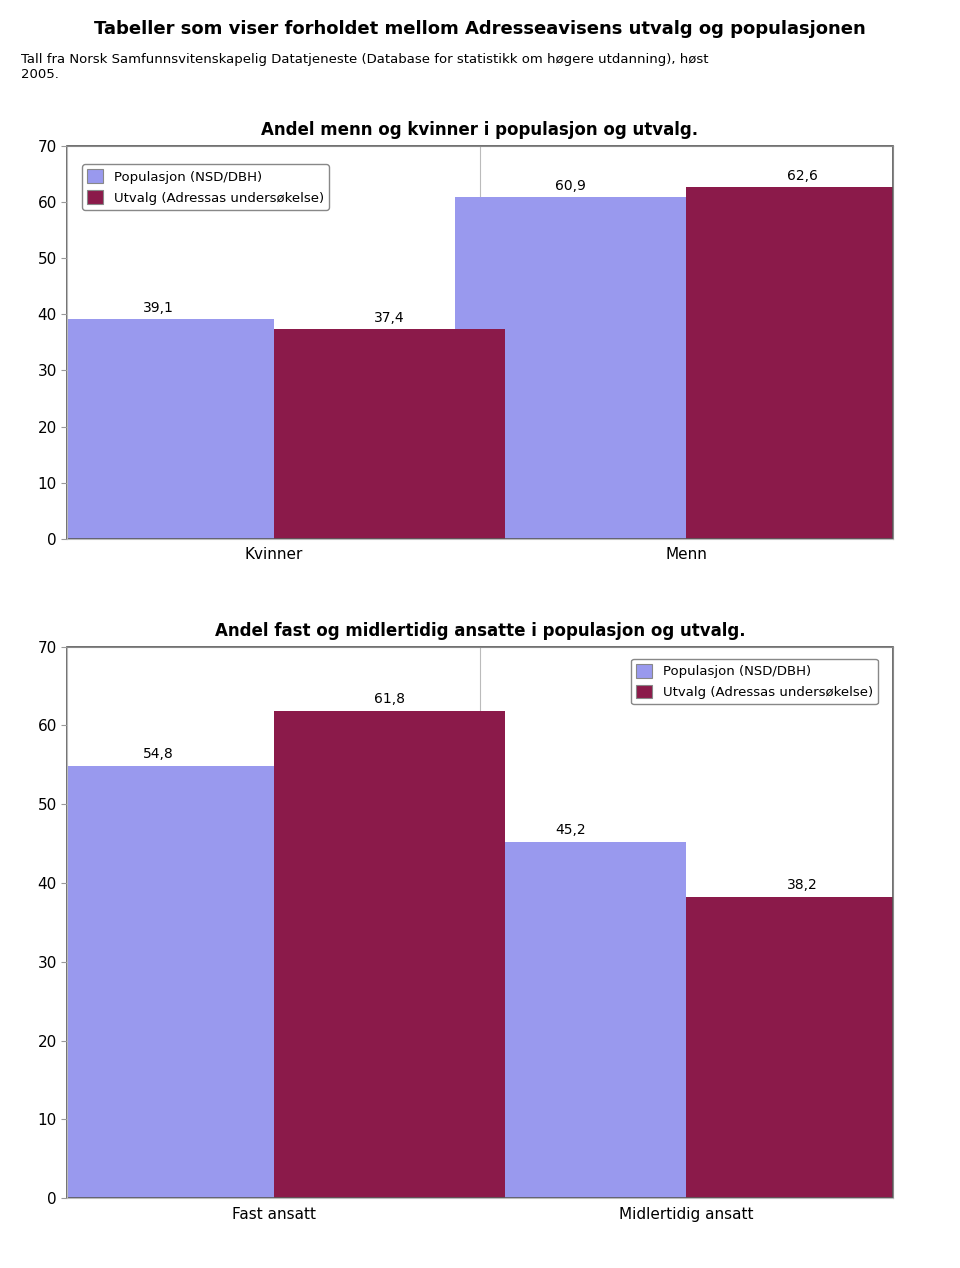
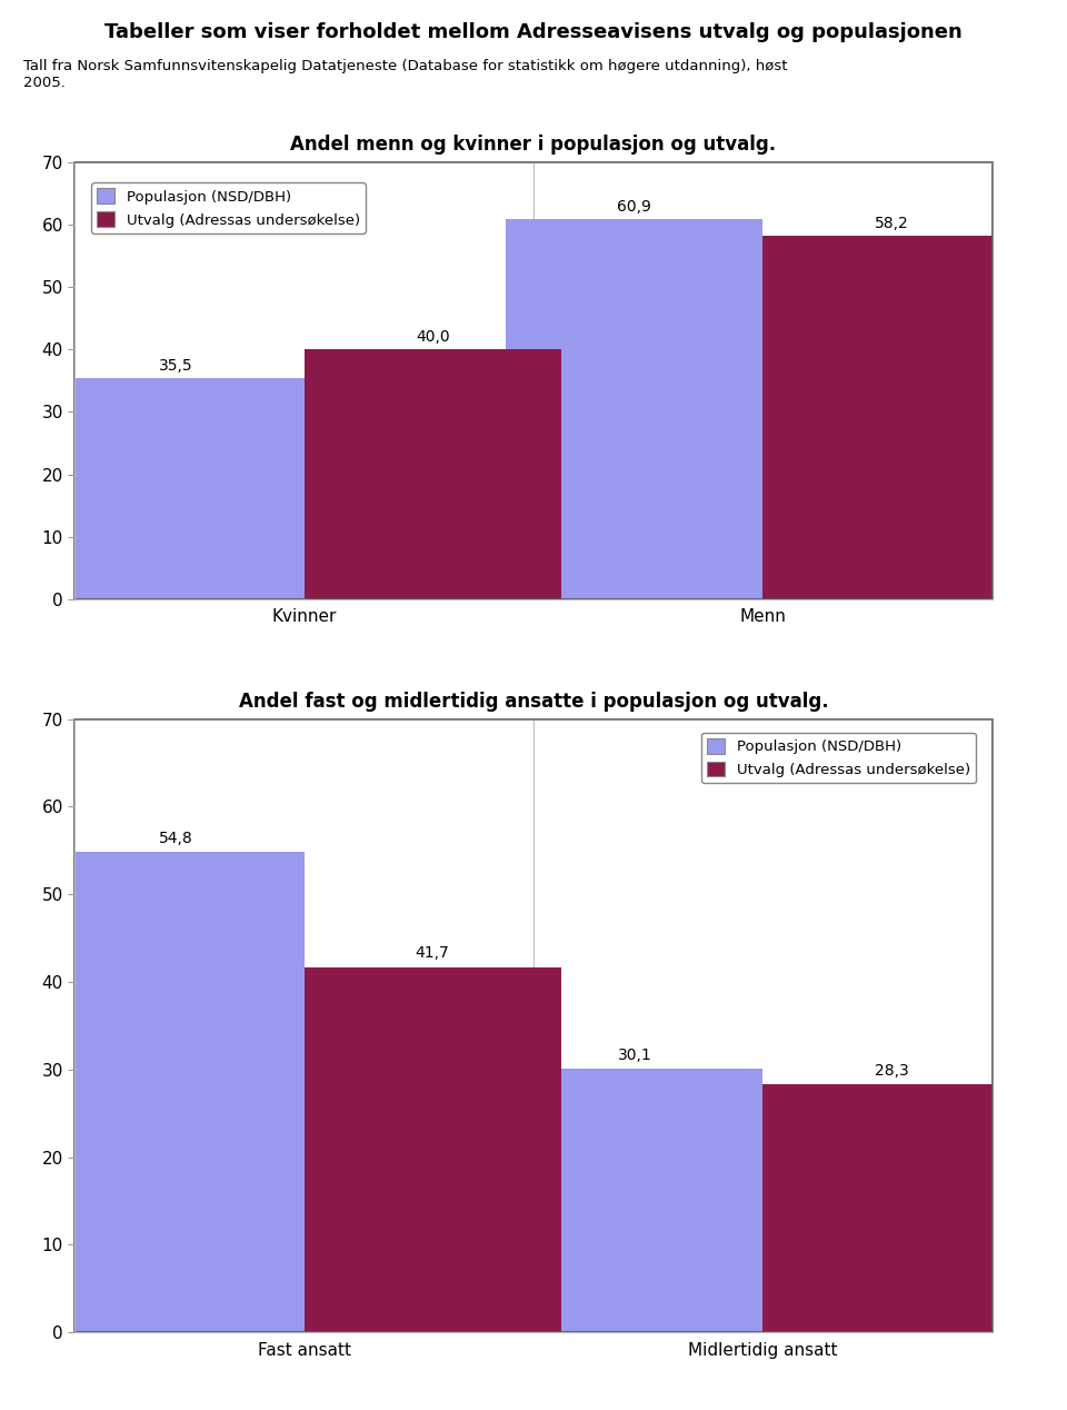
Andel menn og kvinner i populasjon og utvalg./Populasjon (NSD/DBH)/Kvinner: 39,1 -> 35,5
Andel menn og kvinner i populasjon og utvalg./Utvalg (Adressas undersøkelse)/Kvinner: 37,4 -> 40,0
Andel menn og kvinner i populasjon og utvalg./Utvalg (Adressas undersøkelse)/Menn: 62,6 -> 58,2
Andel fast og midlertidig ansatte i populasjon og utvalg./Utvalg (Adressas undersøkelse)/Fast ansatt: 61,8 -> 41,7
Andel fast og midlertidig ansatte i populasjon og utvalg./Populasjon (NSD/DBH)/Midlertidig ansatt: 45,2 -> 30,1
Andel fast og midlertidig ansatte i populasjon og utvalg./Utvalg (Adressas undersøkelse)/Midlertidig ansatt: 38,2 -> 28,3
